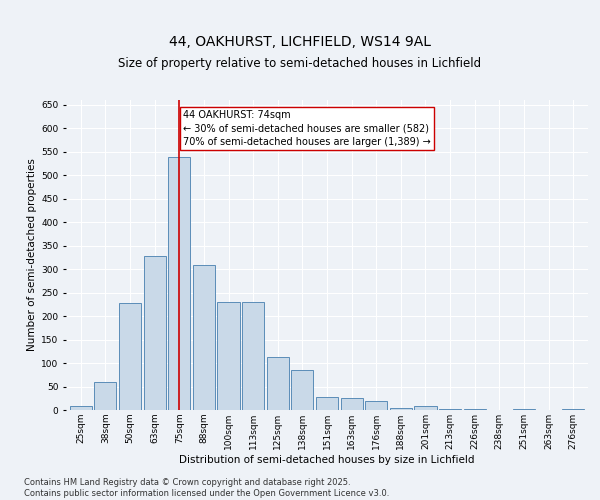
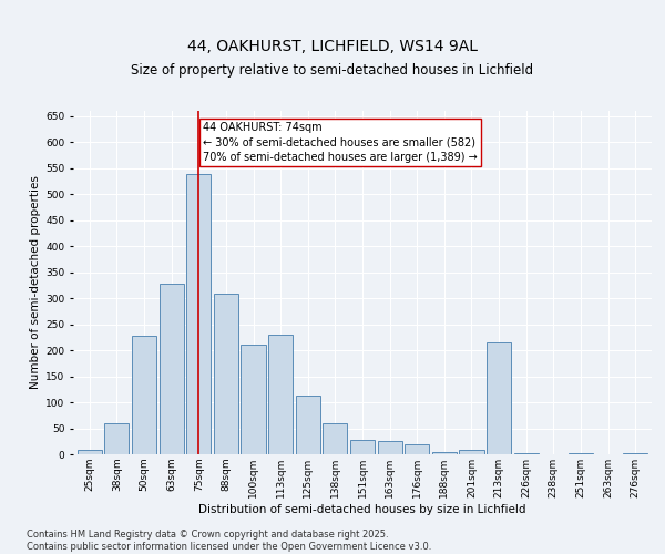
100sqm: 230 -> 210
138sqm: 85 -> 60
213sqm: 2 -> 215
